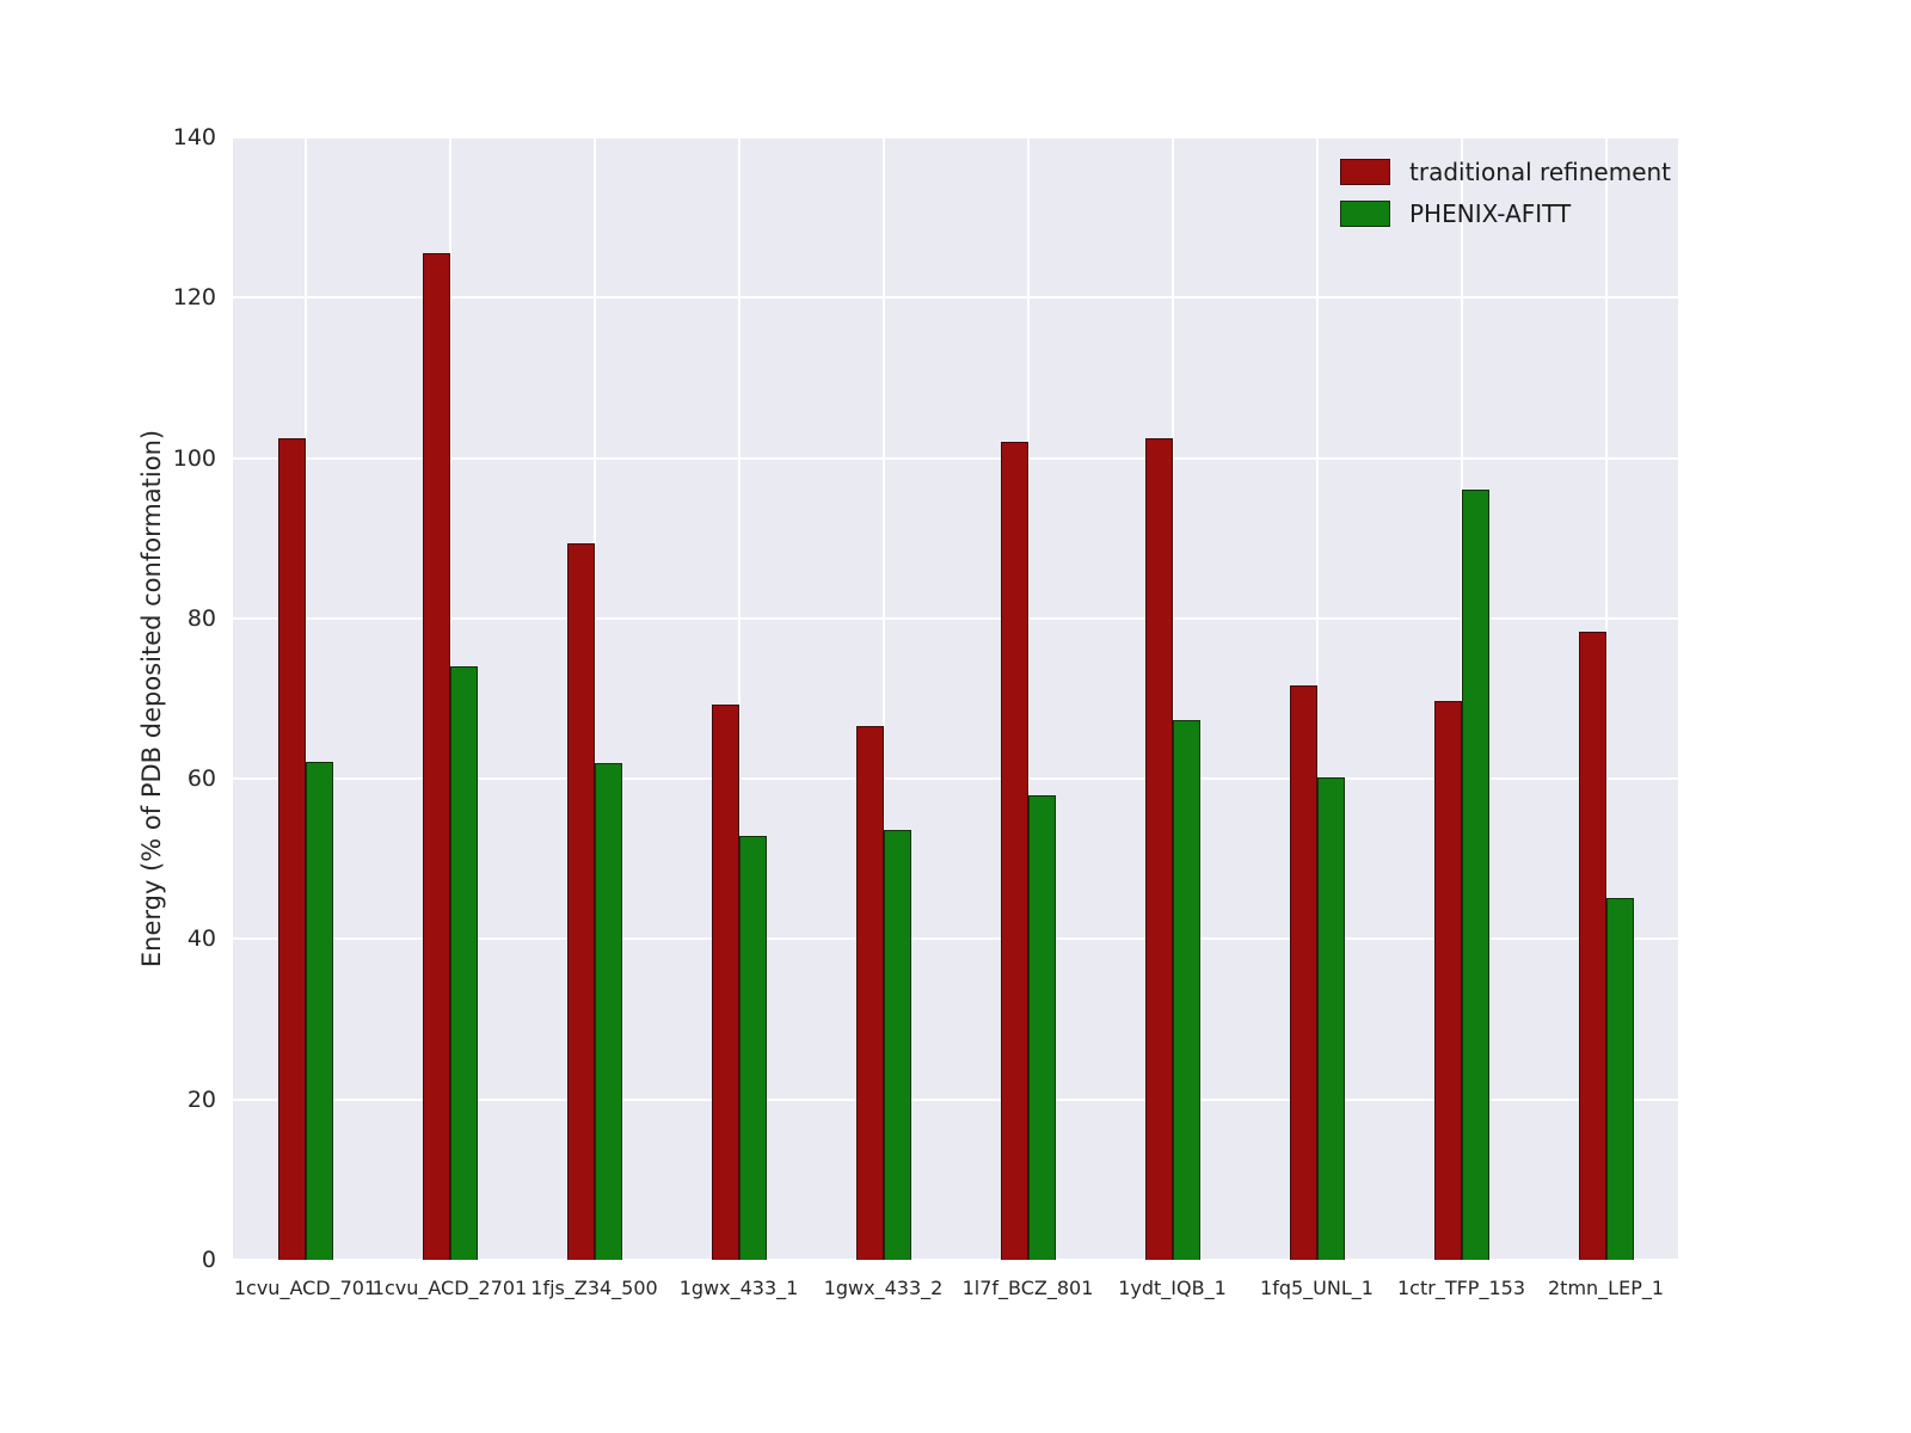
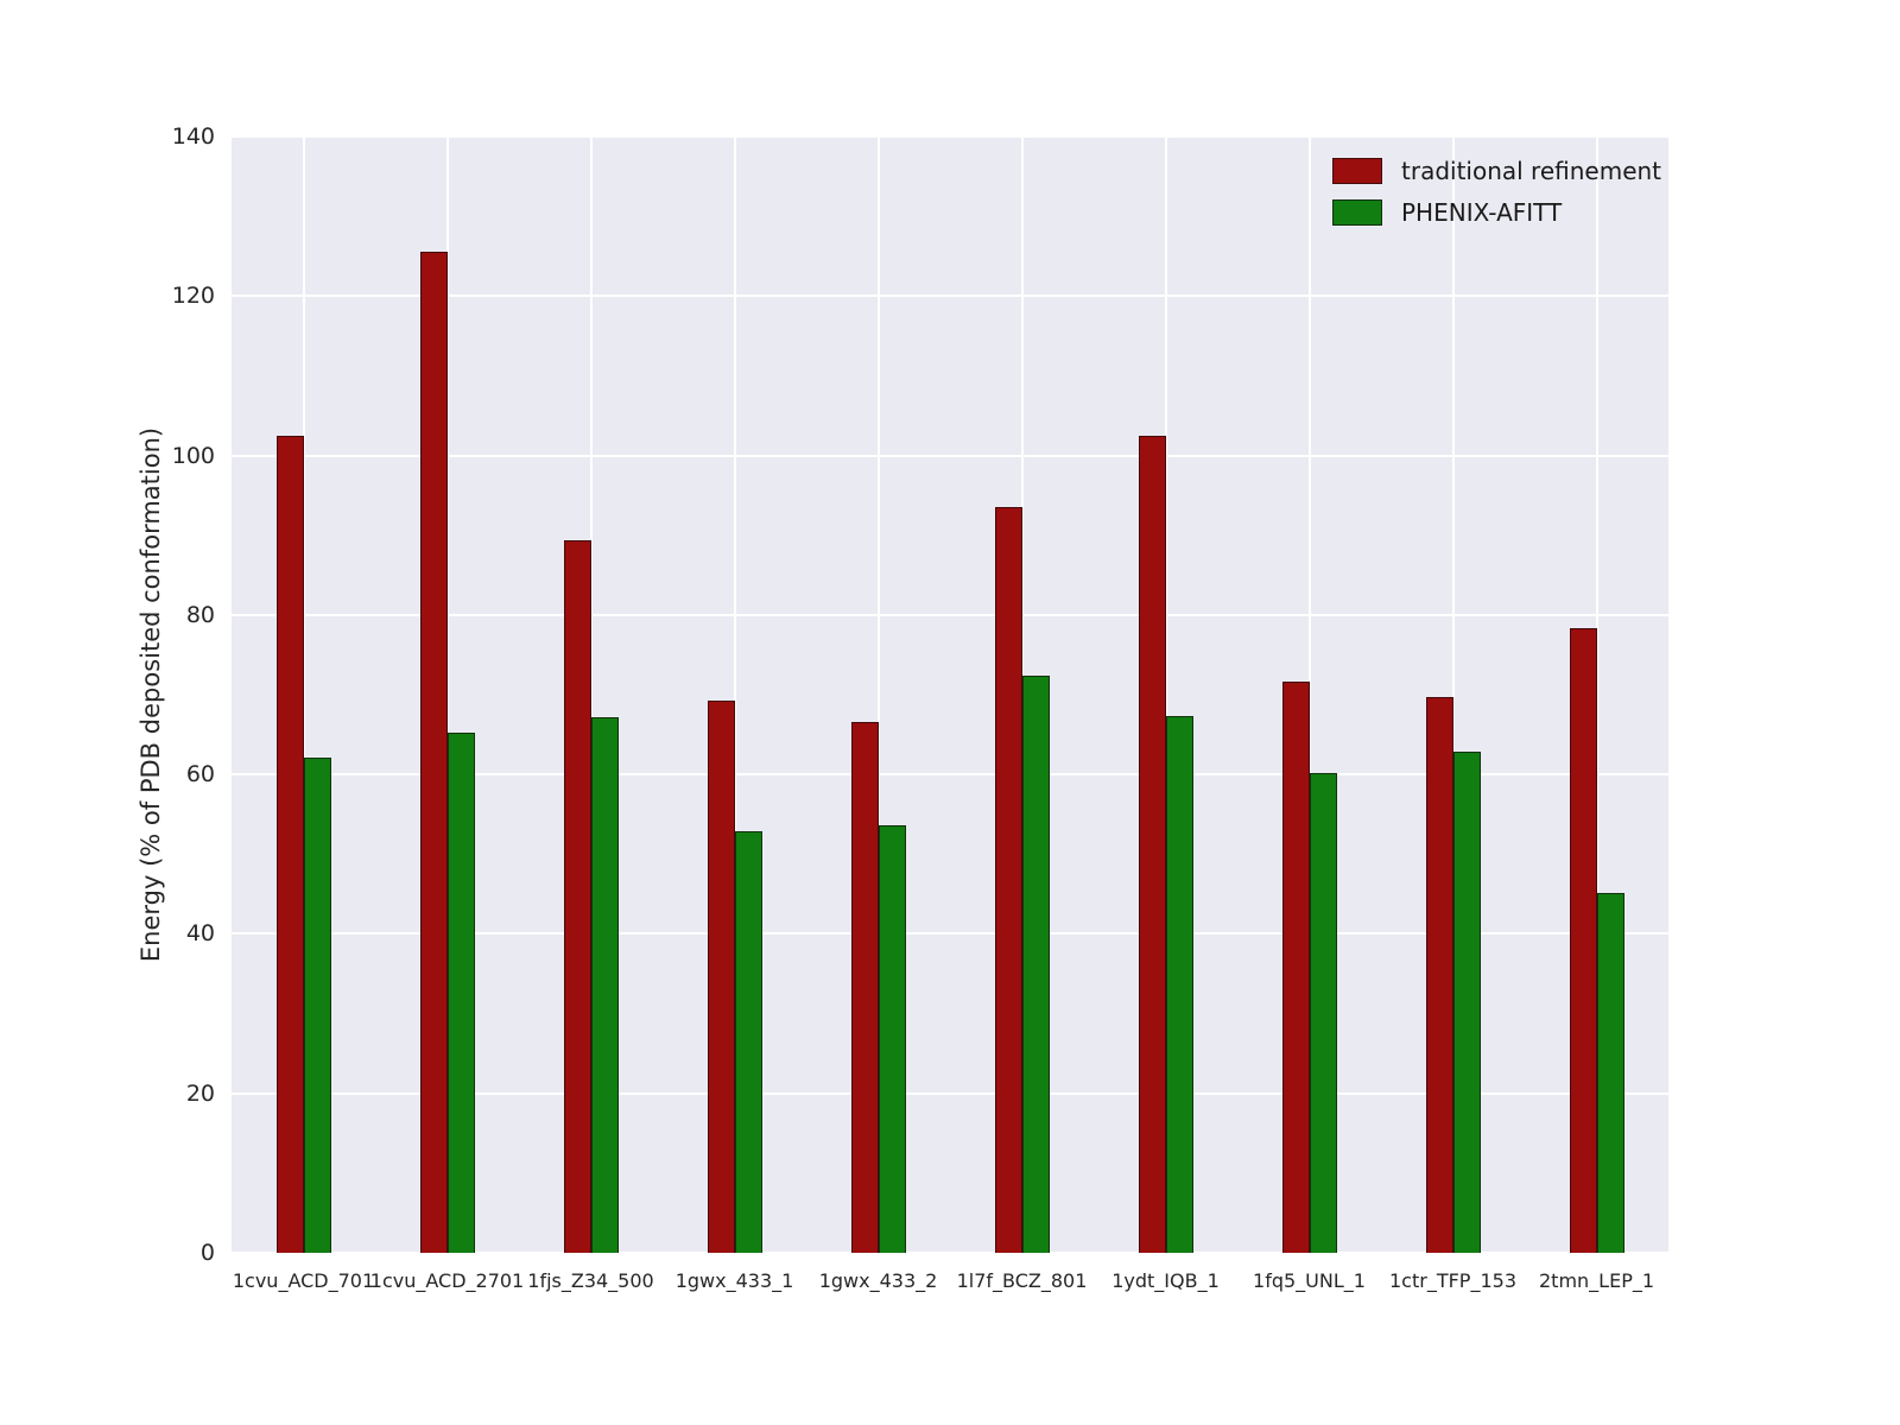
PHENIX-AFITT/1cvu_ACD_2701: 74 -> 65
PHENIX-AFITT/1fjs_Z34_500: 62 -> 67
traditional refinement/1l7f_BCZ_801: 102 -> 94
PHENIX-AFITT/1l7f_BCZ_801: 58 -> 72
PHENIX-AFITT/1ctr_TFP_153: 96 -> 63
